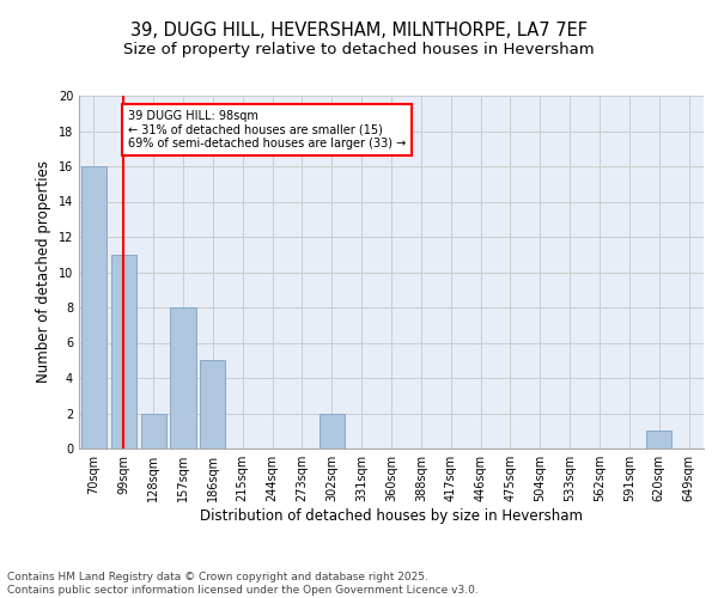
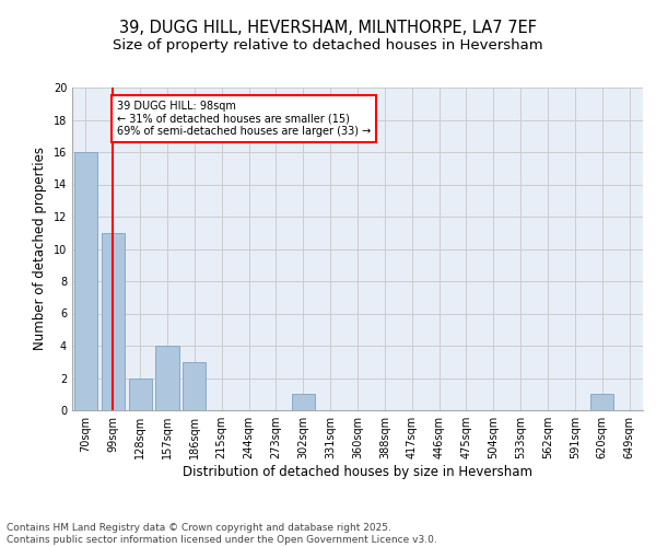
157sqm: 8 -> 4
186sqm: 5 -> 3
302sqm: 2 -> 1
